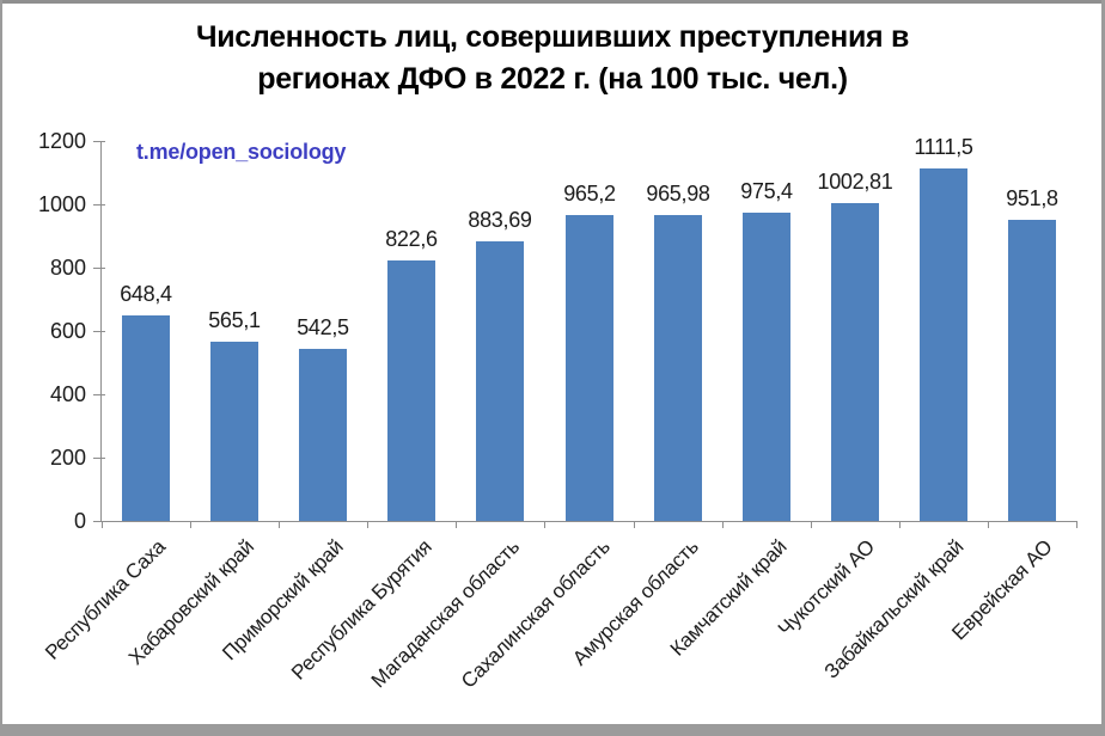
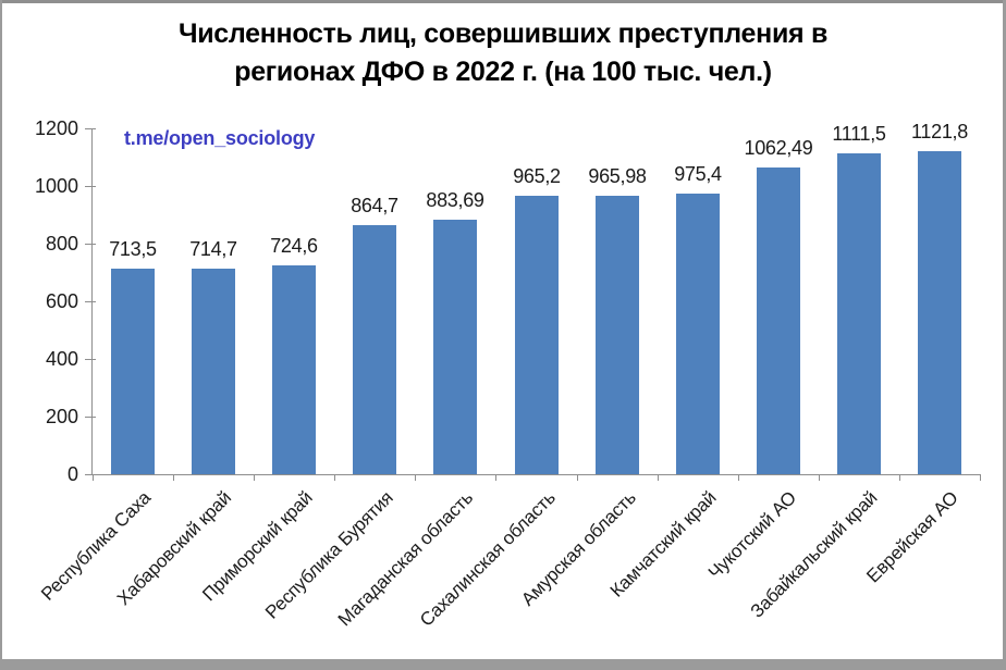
Республика Саха: 648,4 -> 713,5
Хабаровский край: 565,1 -> 714,7
Приморский край: 542,5 -> 724,6
Республика Бурятия: 822,6 -> 864,7
Чукотский АО: 1002,81 -> 1062,49
Еврейская АО: 951,8 -> 1121,8
